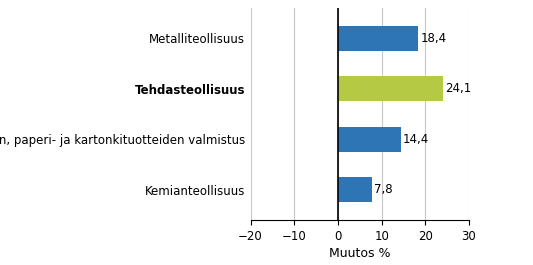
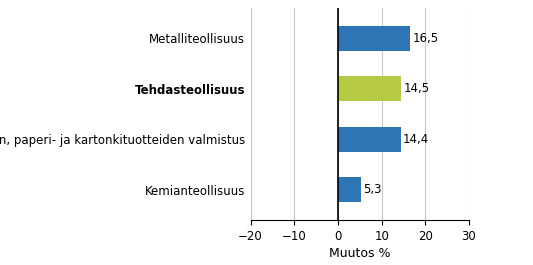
Metalliteollisuus: 18,4 -> 16,5
Tehdasteollisuus: 24,1 -> 14,5
Kemianteollisuus: 7,8 -> 5,3
